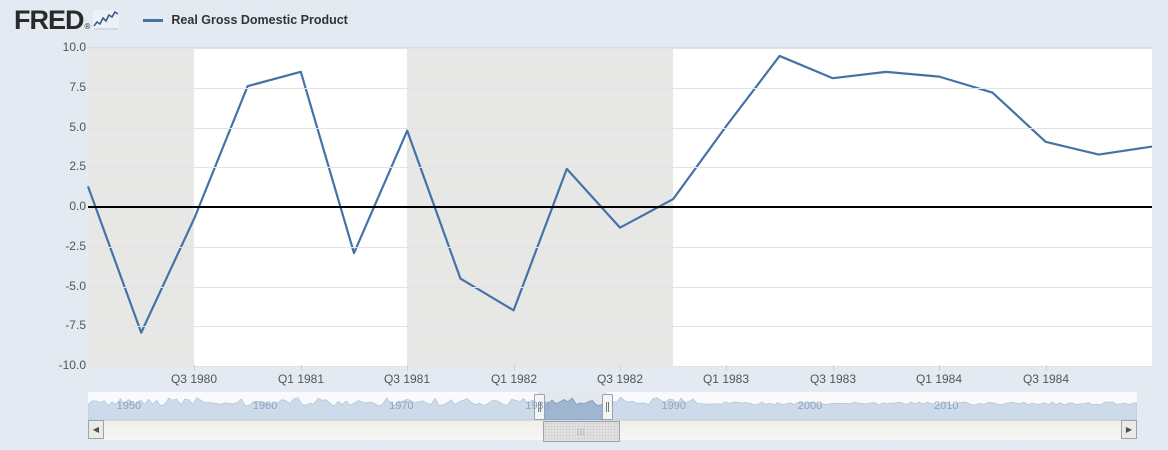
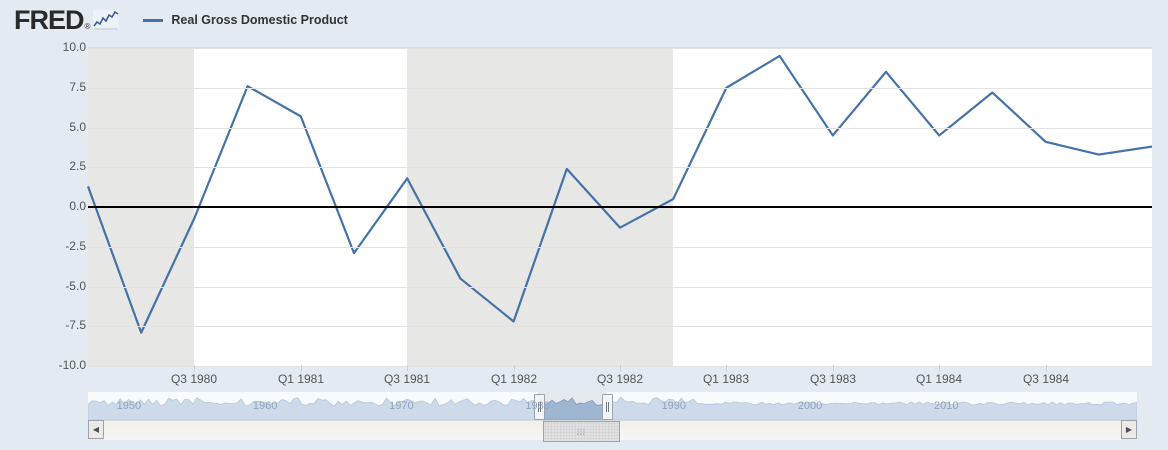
Q1 1981: 8.5 -> 5.7
Q3 1981: 4.8 -> 1.8
Q1 1982: -6.5 -> -7.2
Q1 1983: 5.1 -> 7.5
Q3 1983: 8.1 -> 4.5
Q1 1984: 8.2 -> 4.5
